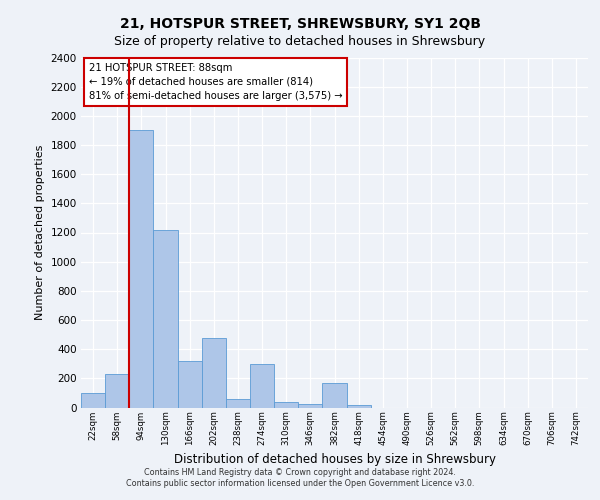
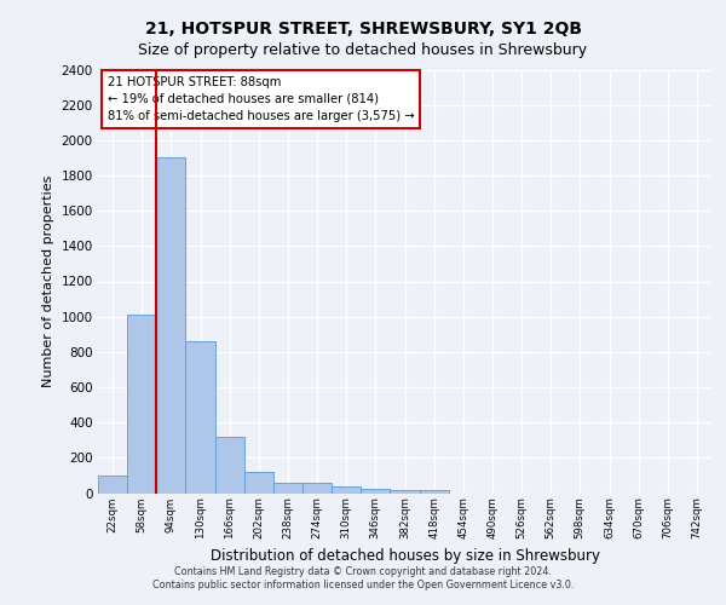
58sqm: 230 -> 1010
130sqm: 1220 -> 860
202sqm: 480 -> 120
274sqm: 300 -> 60
382sqm: 170 -> 20
